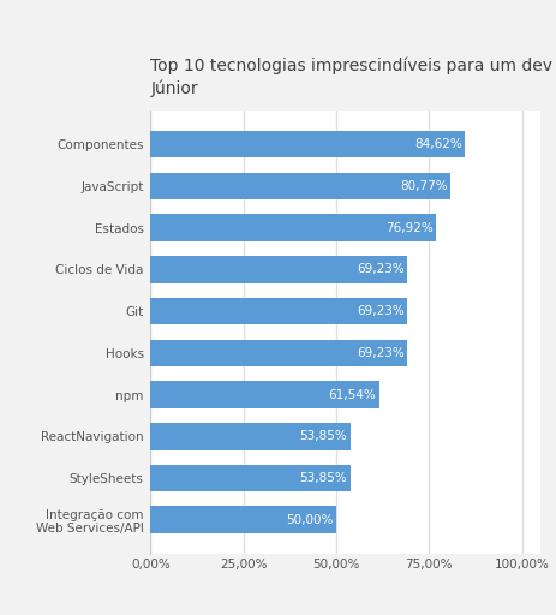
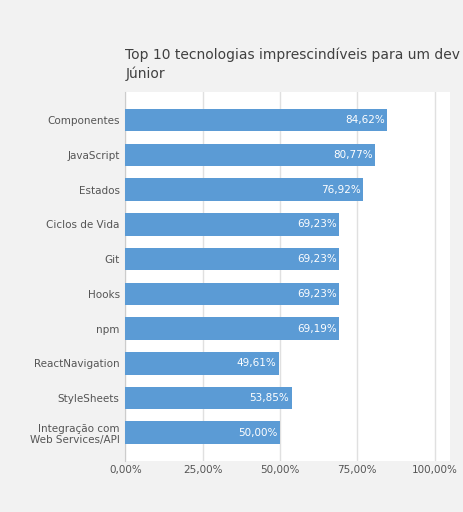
npm: 61,54% -> 69,19%
ReactNavigation: 53,85% -> 49,61%
